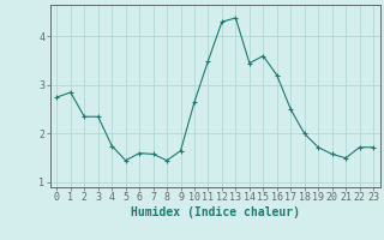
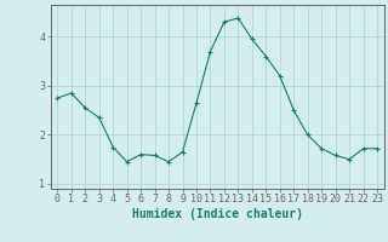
2: 2.35 -> 2.55
11: 3.50 -> 3.70
14: 3.45 -> 3.95
